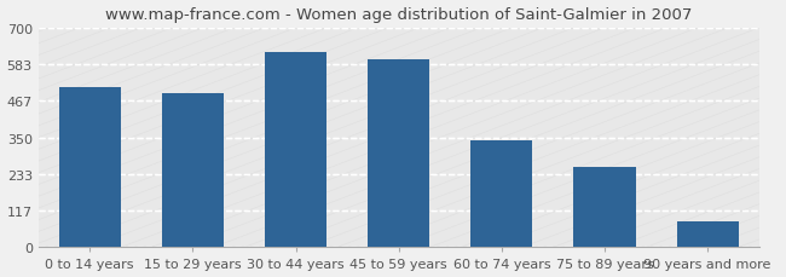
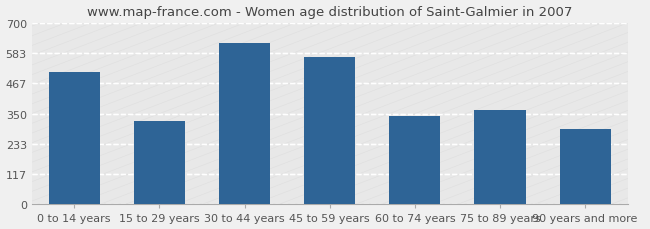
15 to 29 years: 490 -> 320
45 to 59 years: 601 -> 570
75 to 89 years: 256 -> 365
90 years and more: 84 -> 290
